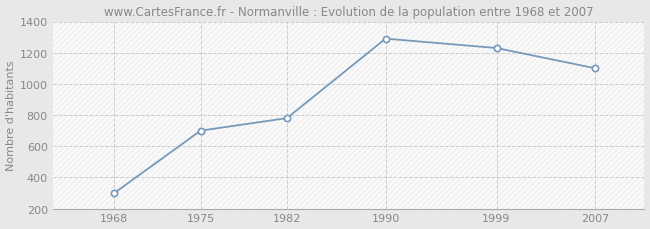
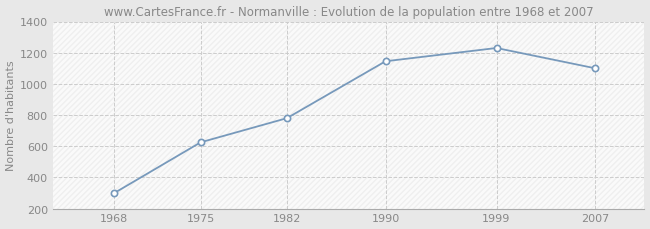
1975: 700 -> 620
1990: 1290 -> 1140
